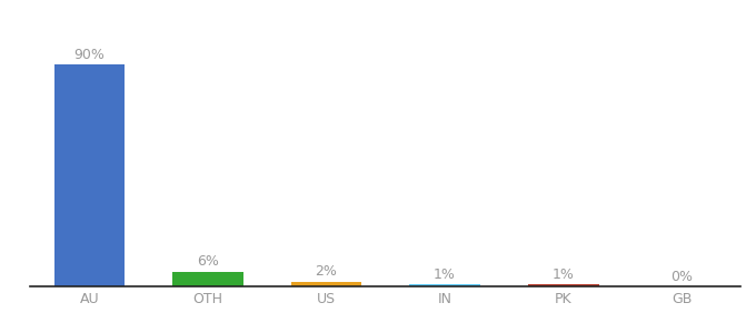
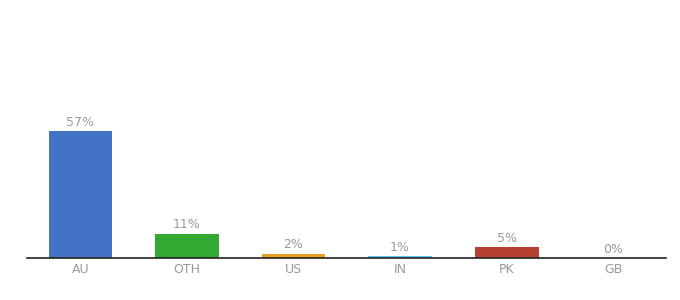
AU: 90% -> 57%
OTH: 6% -> 11%
PK: 1% -> 5%
